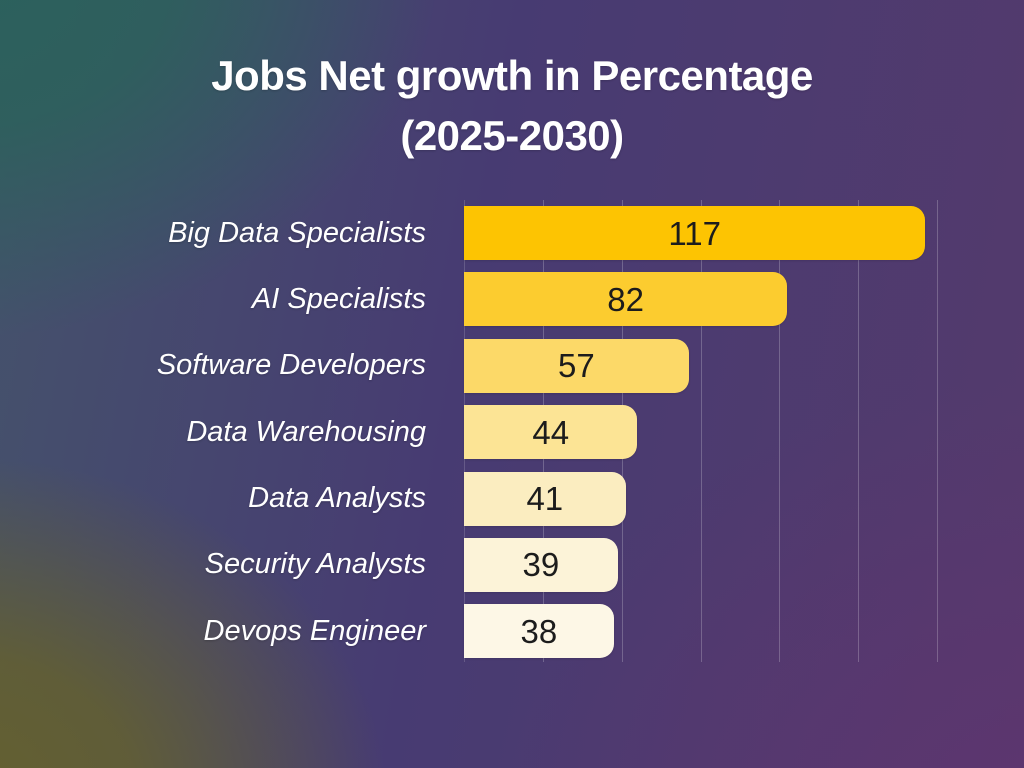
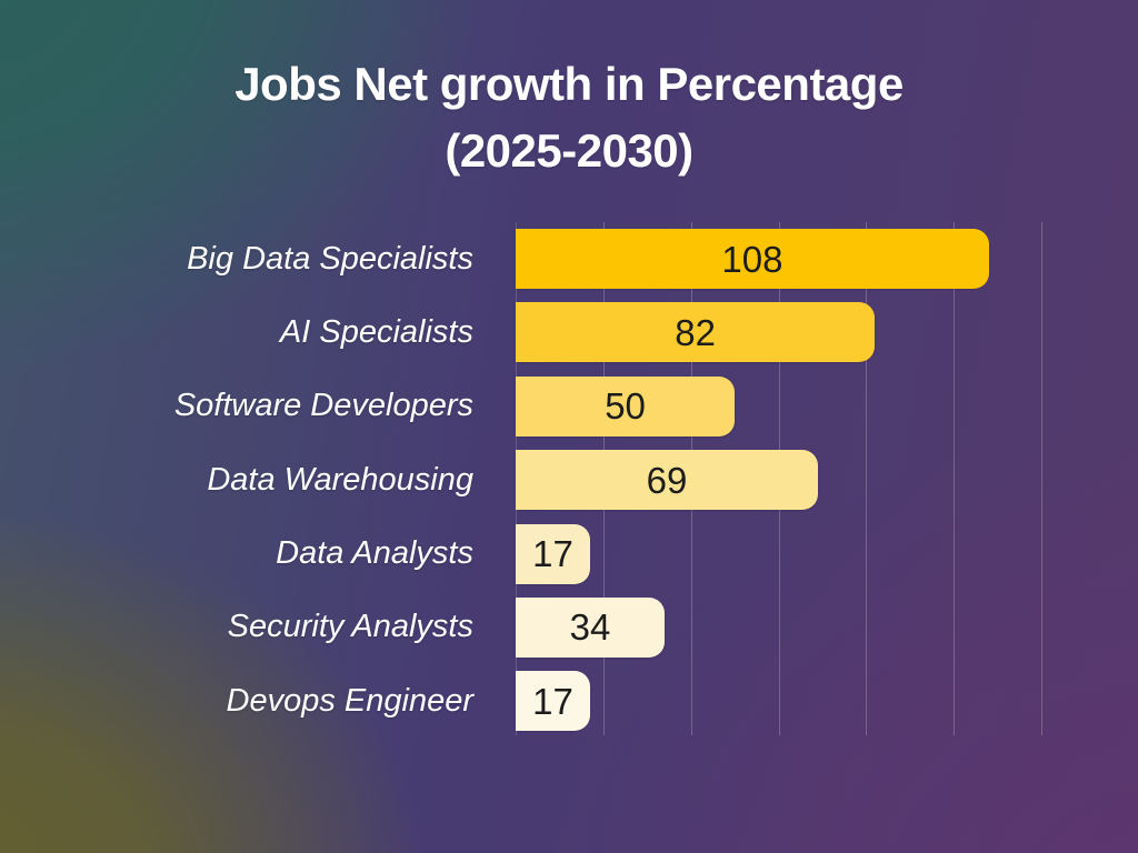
Big Data Specialists: 117 -> 108
Software Developers: 57 -> 50
Data Warehousing: 44 -> 69
Data Analysts: 41 -> 17
Security Analysts: 39 -> 34
Devops Engineer: 38 -> 17
